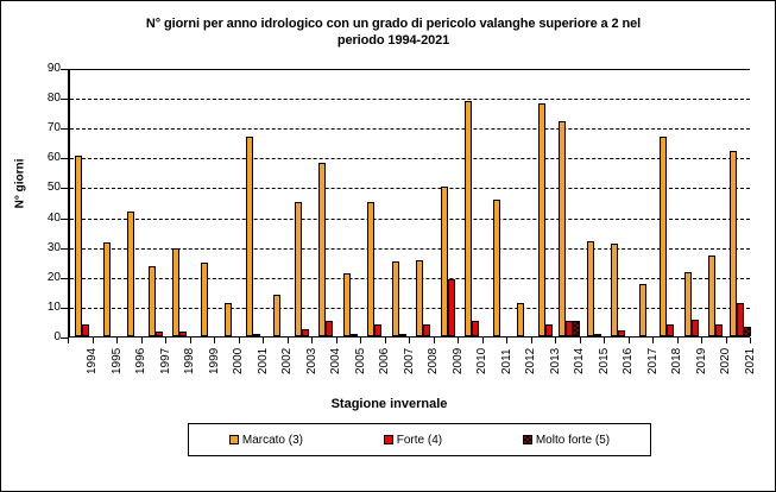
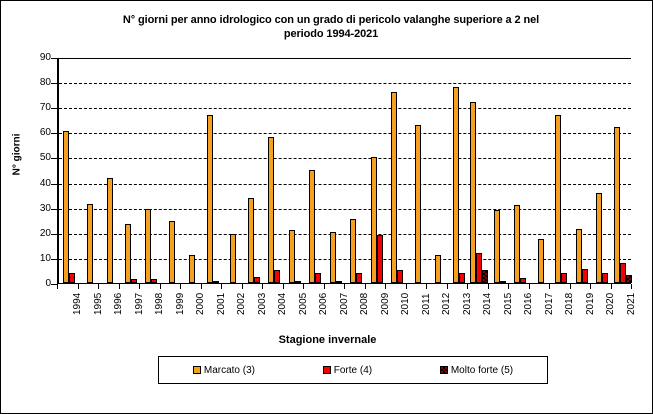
Marcato (3)/2002: 14 -> 20
Marcato (3)/2003: 45 -> 34
Marcato (3)/2007: 25 -> 20
Marcato (3)/2010: 79 -> 76
Marcato (3)/2011: 46 -> 63
Forte (4)/2014: 5 -> 12
Marcato (3)/2015: 32 -> 29
Marcato (3)/2020: 27 -> 36
Forte (4)/2021: 11 -> 8
